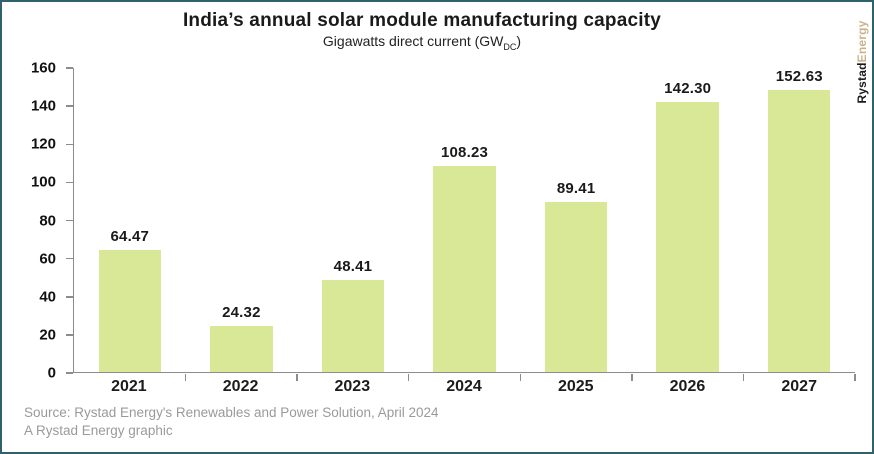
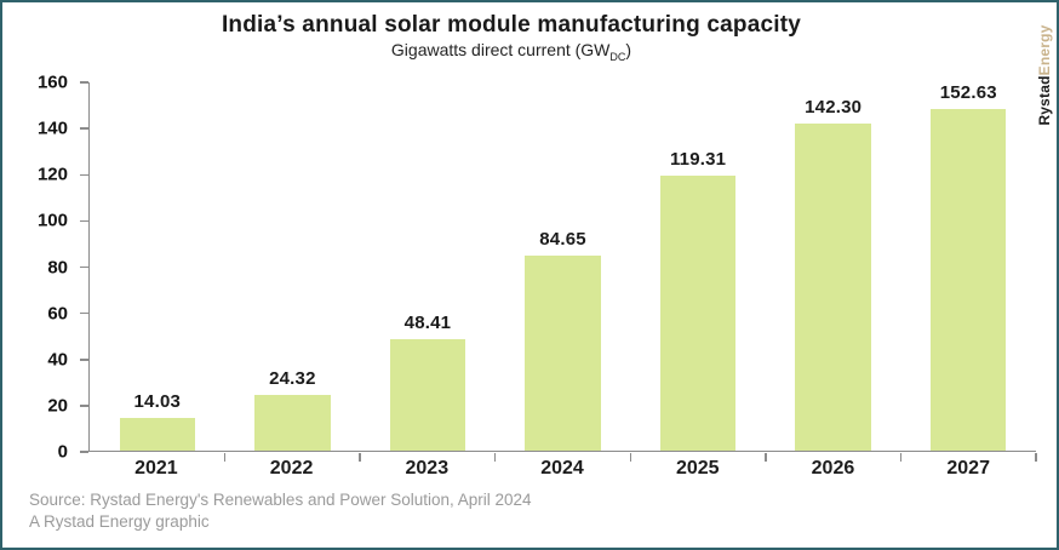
2021: 64.47 -> 14.03
2024: 108.23 -> 84.65
2025: 89.41 -> 119.31
